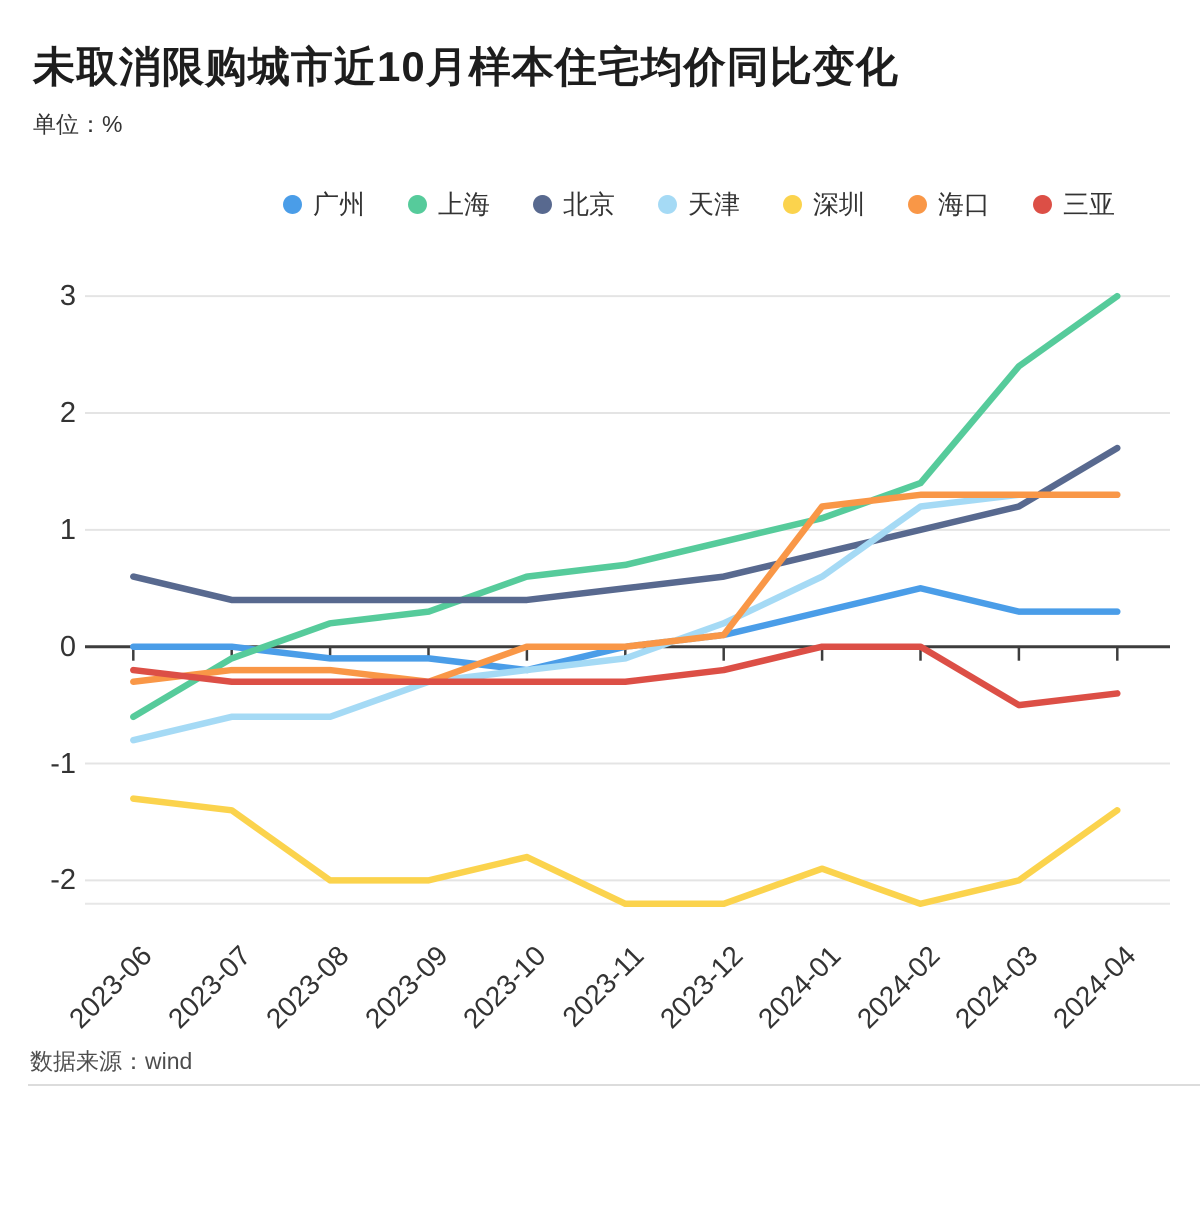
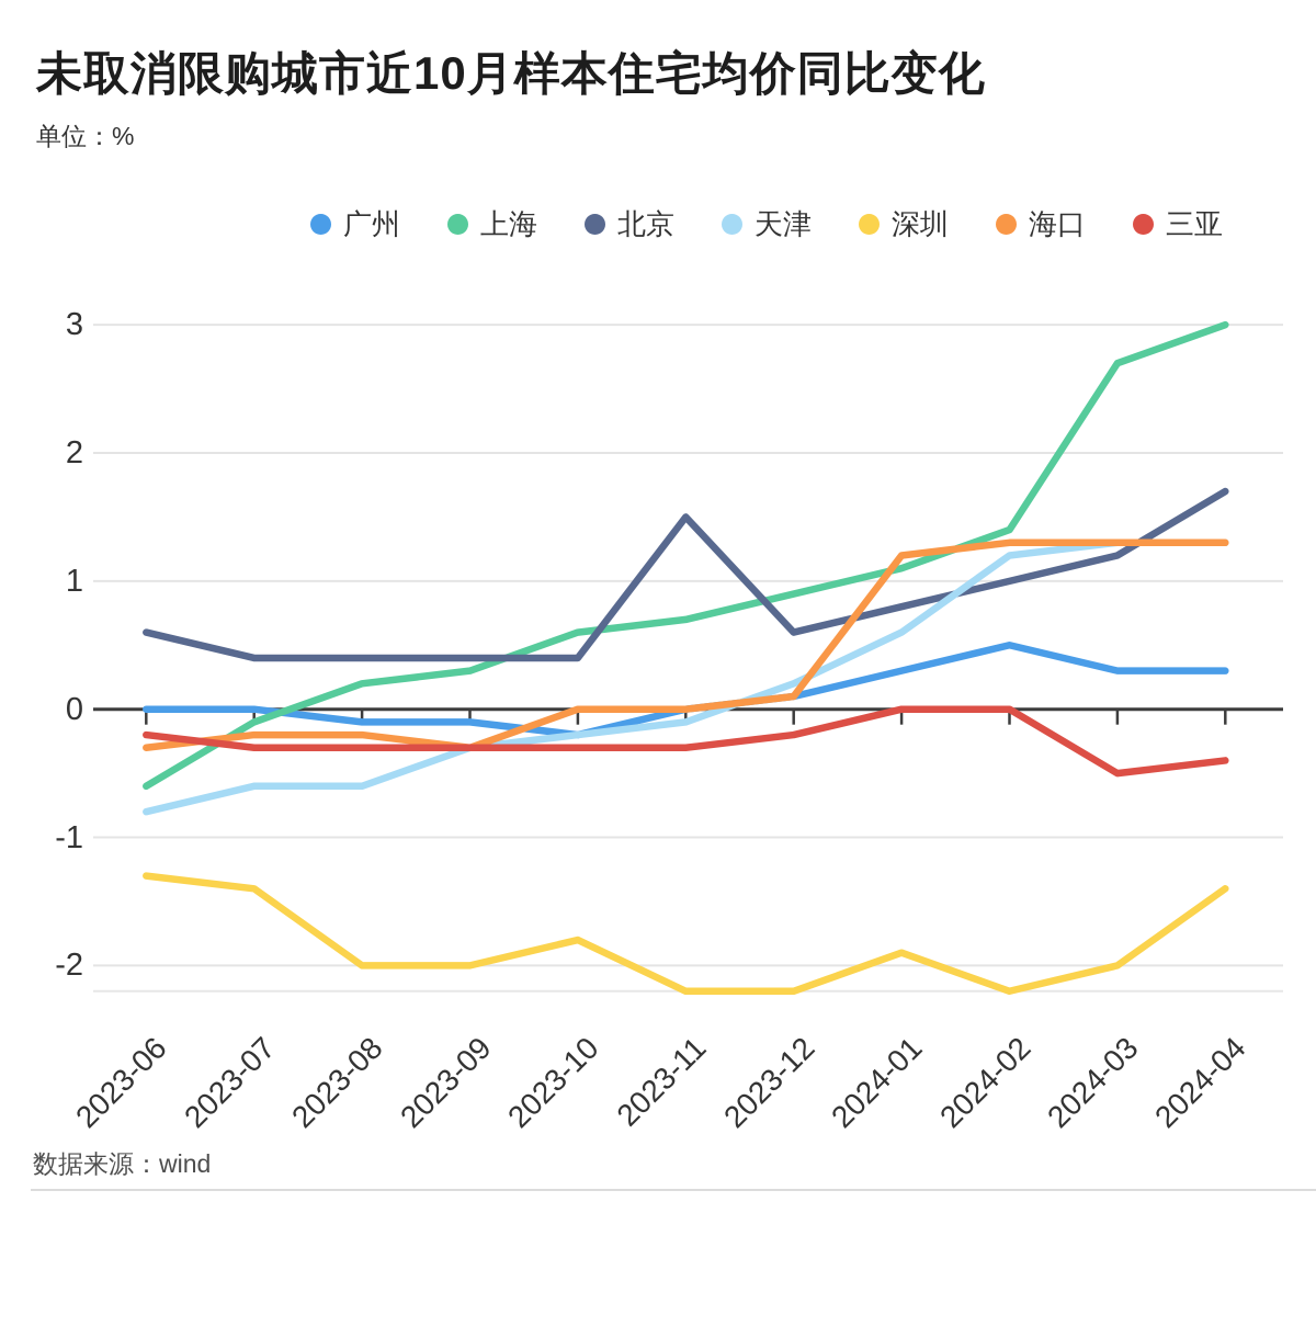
北京/2023-11: 0.5 -> 1.5
上海/2024-03: 2.4 -> 2.7
